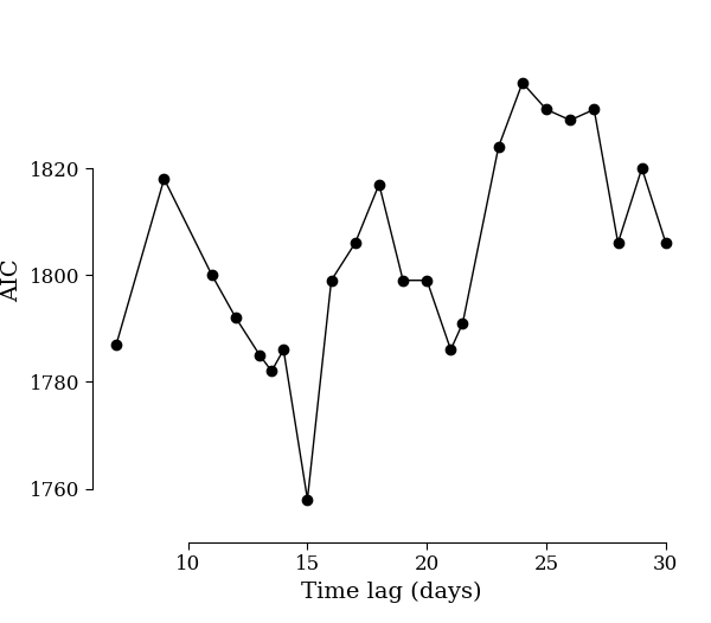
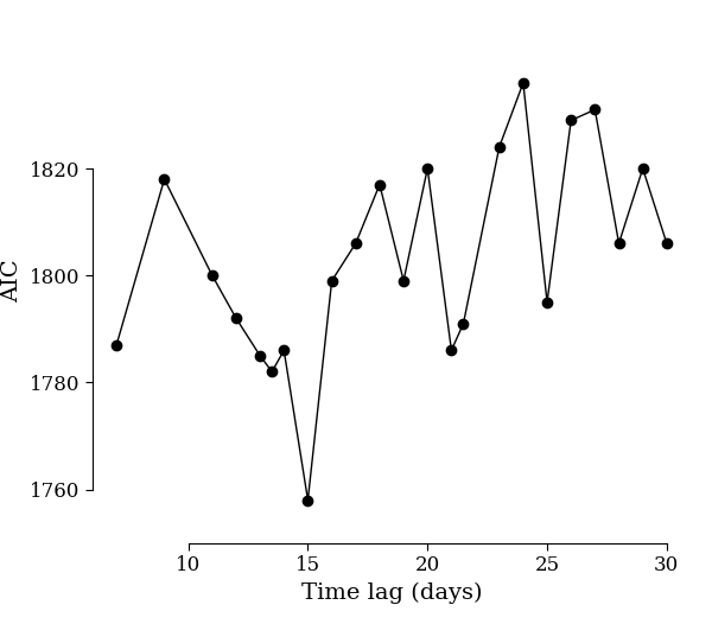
20: 1799 -> 1820
25: 1831 -> 1795
